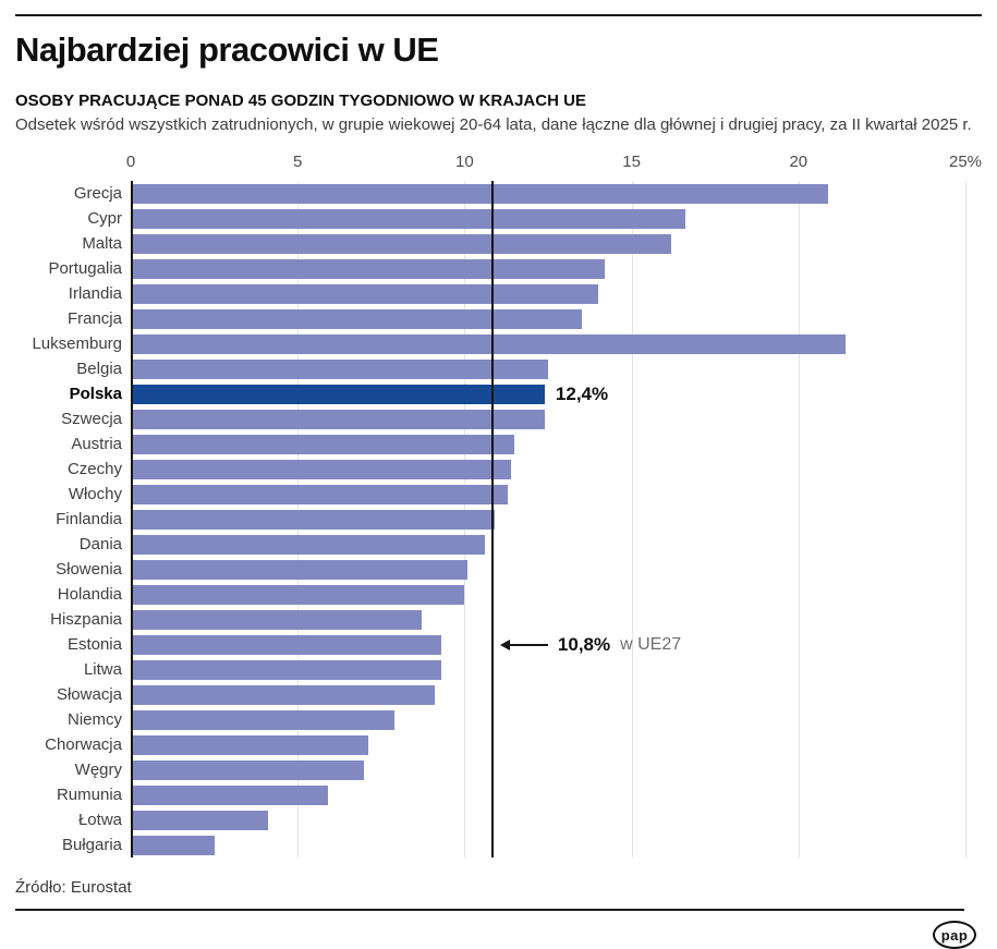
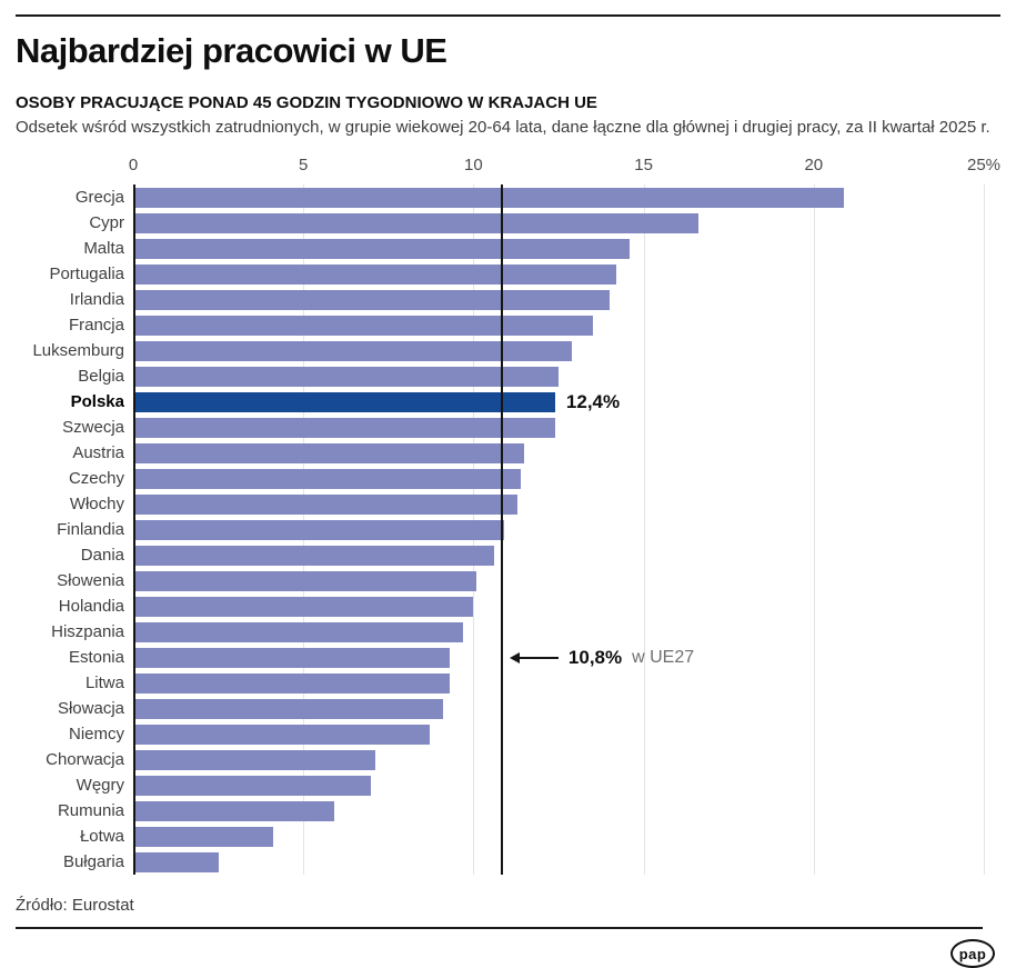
Malta: 16.2% -> 14.6%
Luksemburg: 21.4% -> 12.9%
Hiszpania: 8.7% -> 9.7%
Niemcy: 7.9% -> 8.7%
